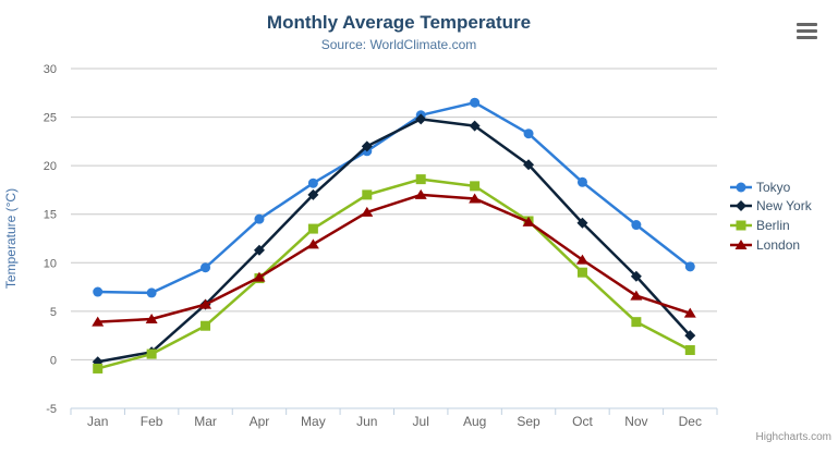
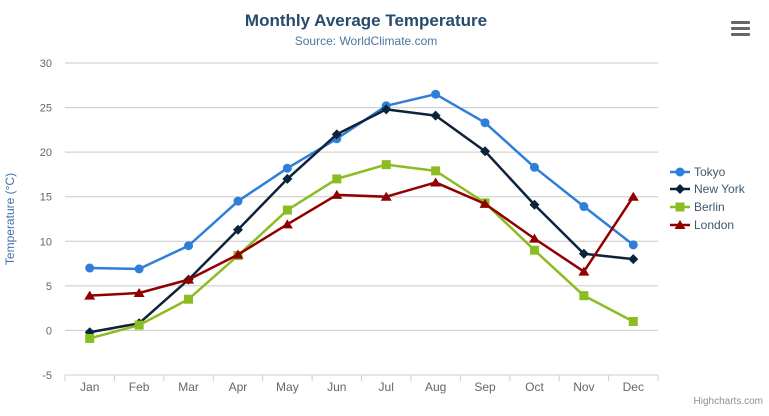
London/Jul: 17 -> 15
New York/Dec: 2 -> 8
London/Dec: 5 -> 15
